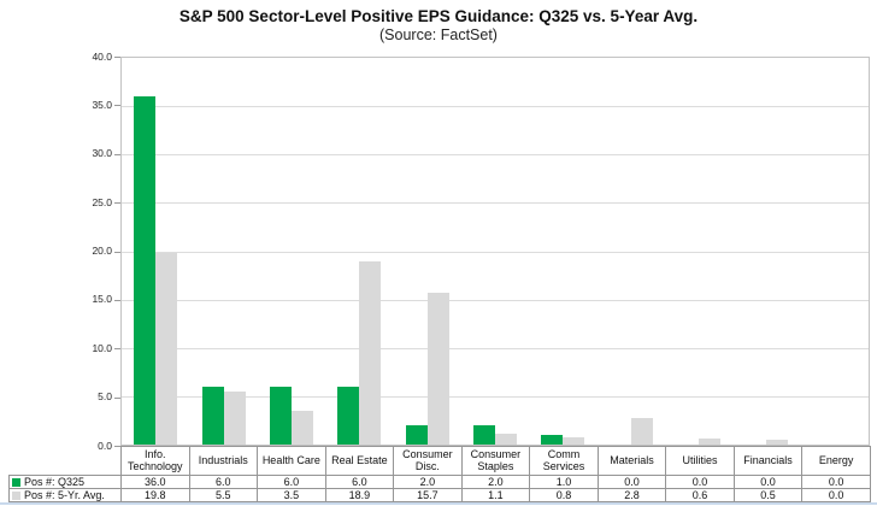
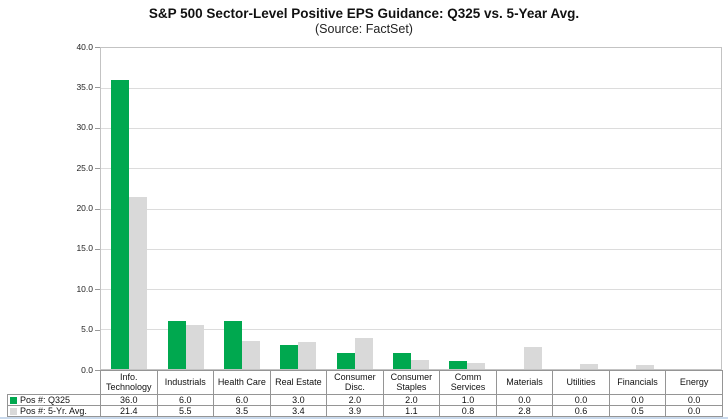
Pos #: 5-Yr. Avg./Info. Technology: 19.8 -> 21.4
Pos #: Q325/Real Estate: 6.0 -> 3.0
Pos #: 5-Yr. Avg./Real Estate: 18.9 -> 3.4
Pos #: 5-Yr. Avg./Consumer Disc.: 15.7 -> 3.9
